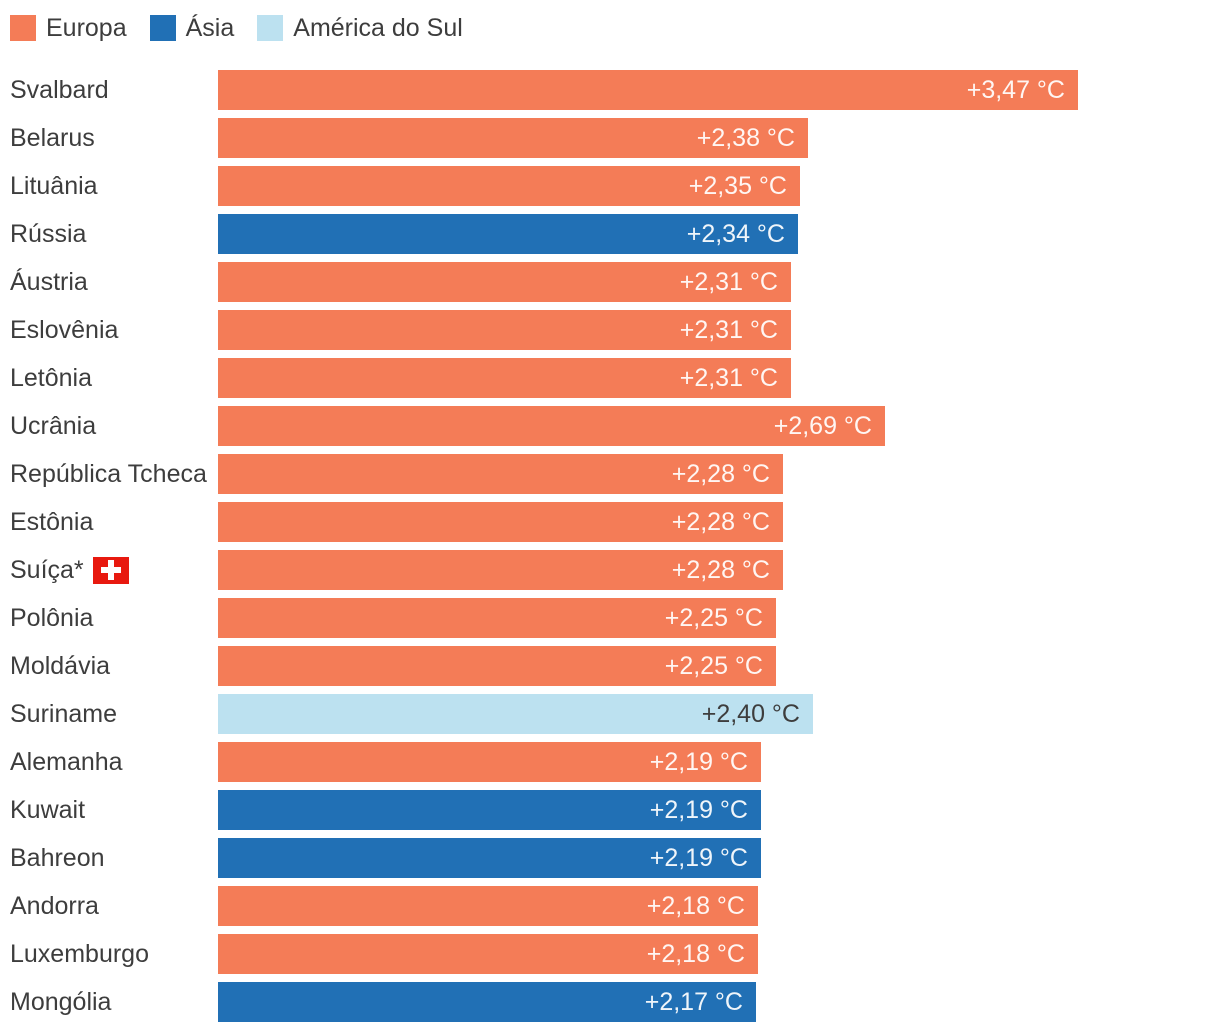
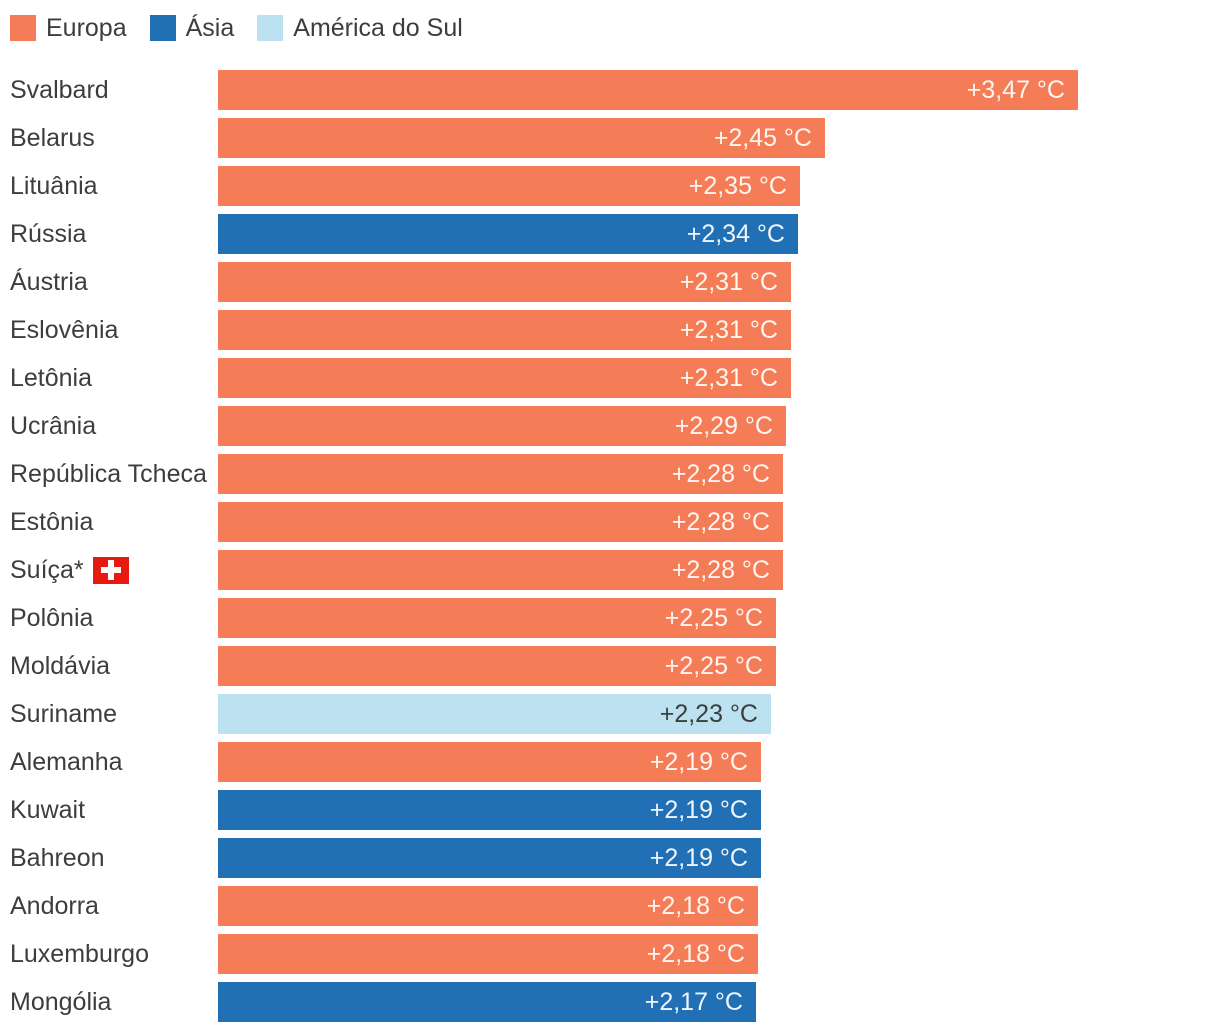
Belarus: +2,38 -> +2,45
Ucrânia: +2,69 -> +2,29
Suriname: +2,40 -> +2,23
